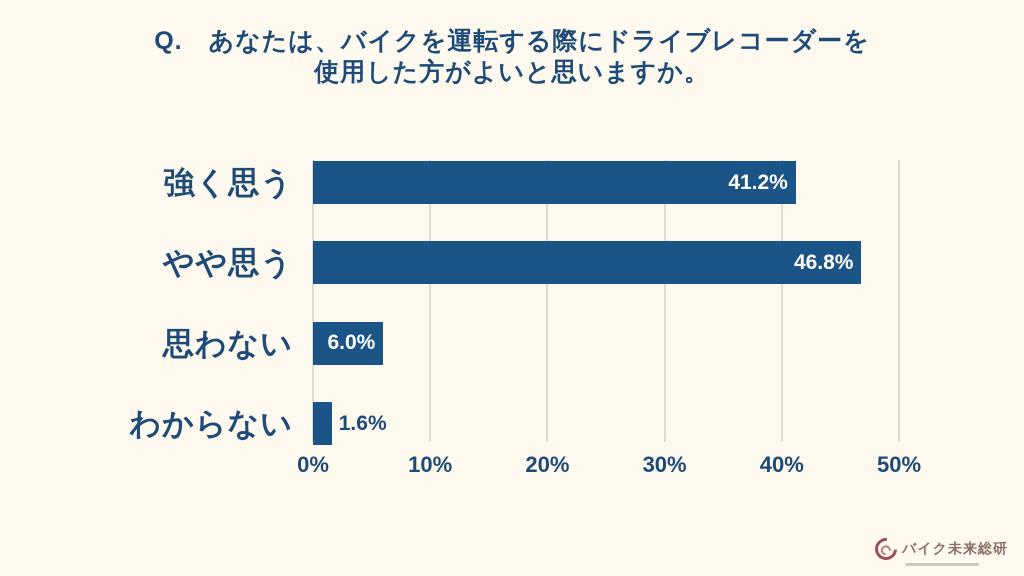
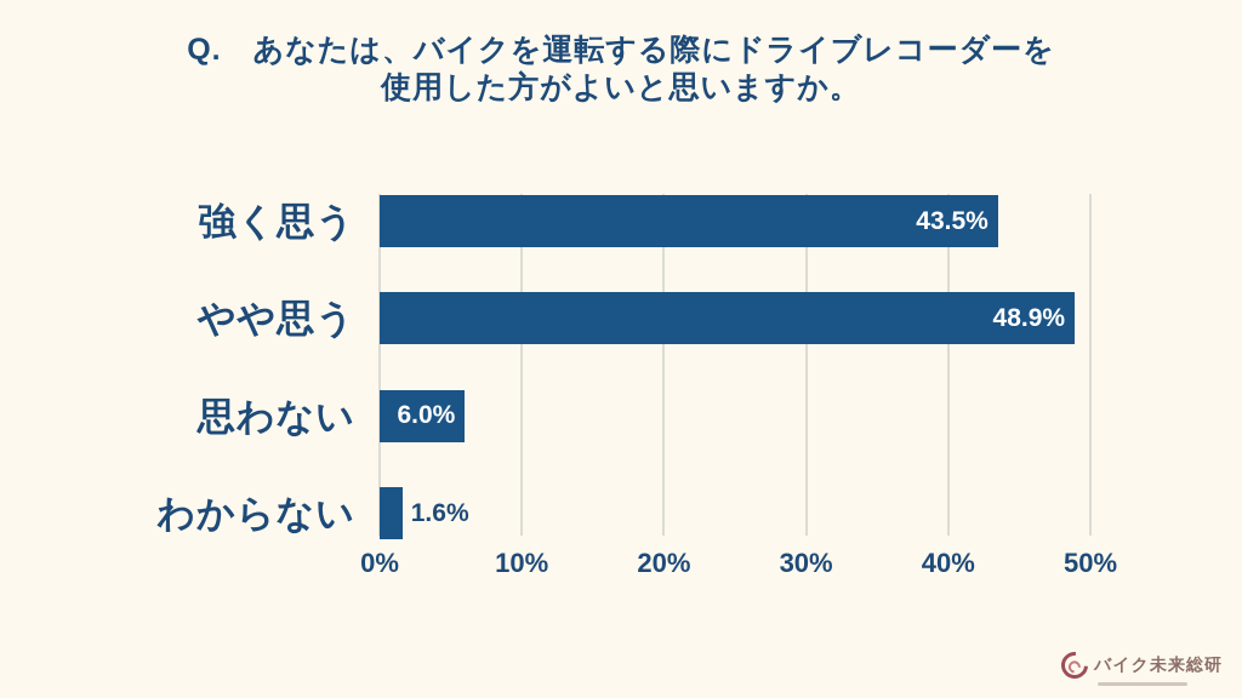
強く思う: 41.2% -> 43.5%
やや思う: 46.8% -> 48.9%
